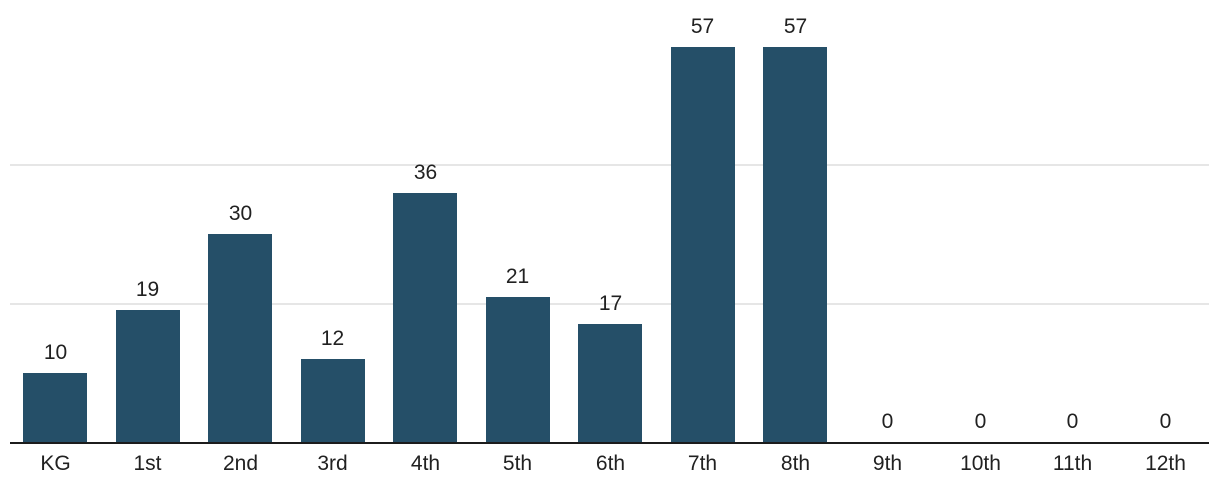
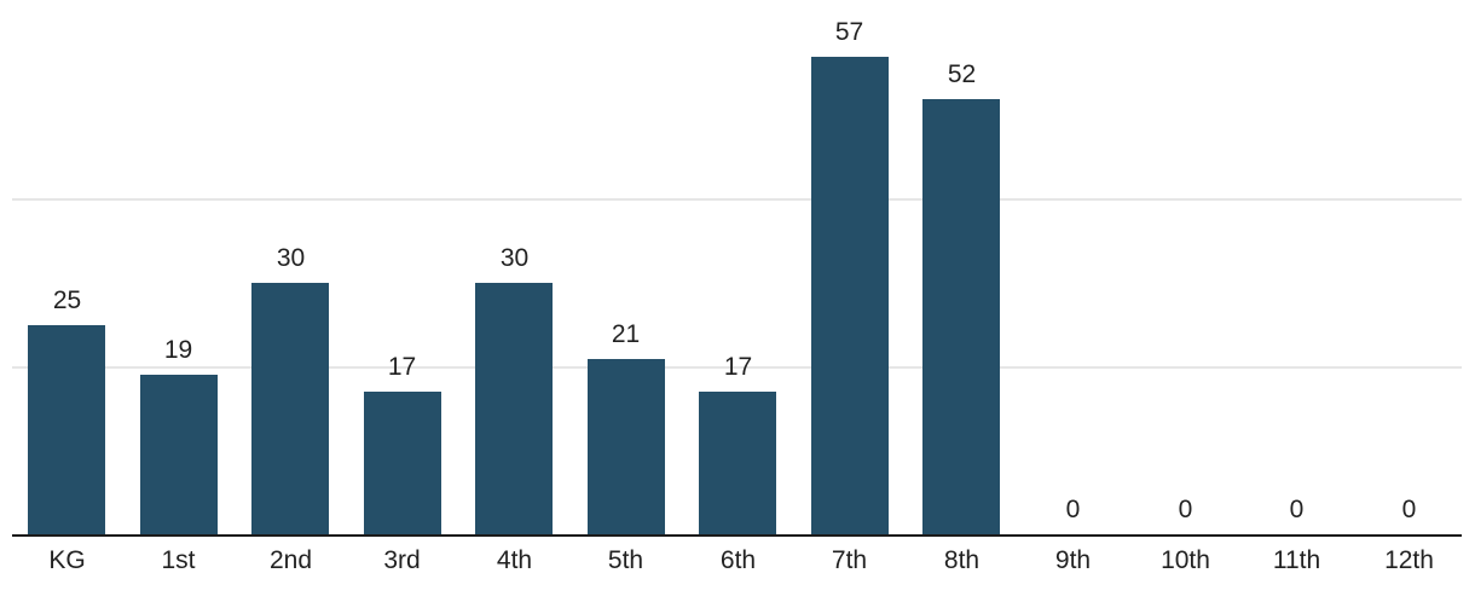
KG: 10 -> 25
3rd: 12 -> 17
4th: 36 -> 30
8th: 57 -> 52
